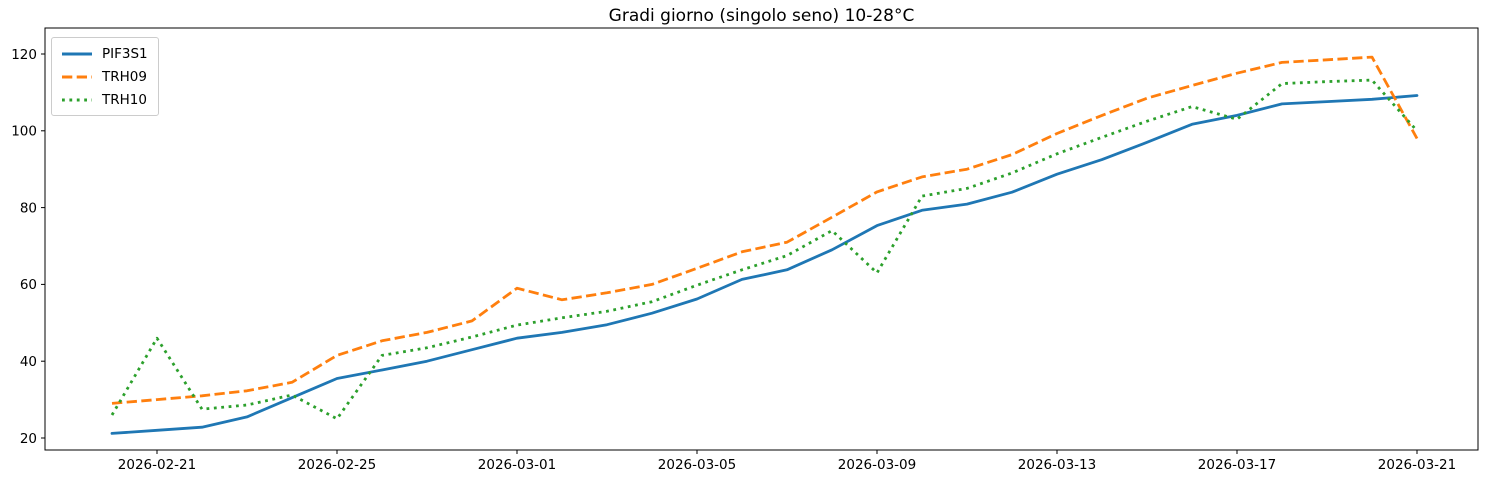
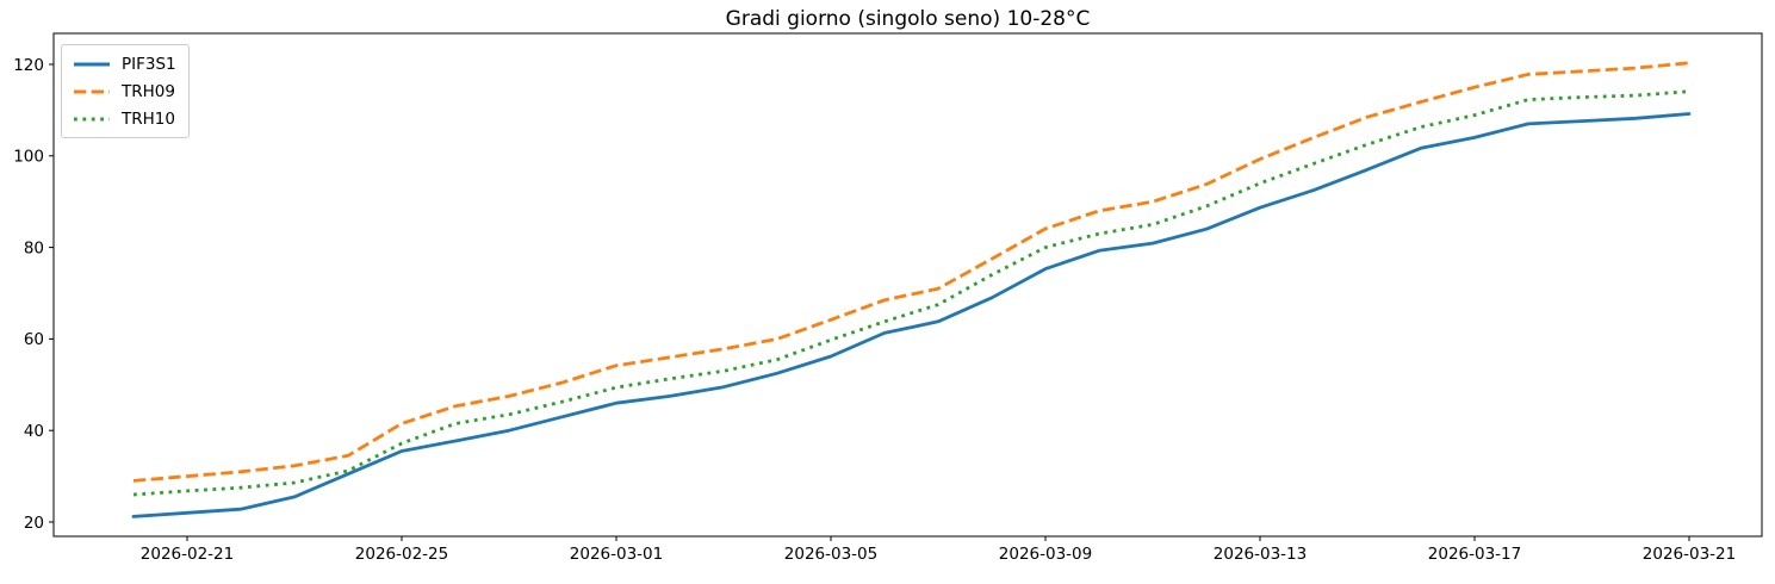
TRH10/2026-02-21: 46 -> 27
TRH10/2026-02-25: 25 -> 37
TRH09/2026-03-01: 59 -> 54
TRH10/2026-03-09: 63 -> 80
TRH10/2026-03-17: 103 -> 109
TRH09/2026-03-21: 98 -> 120
TRH10/2026-03-21: 100 -> 114
